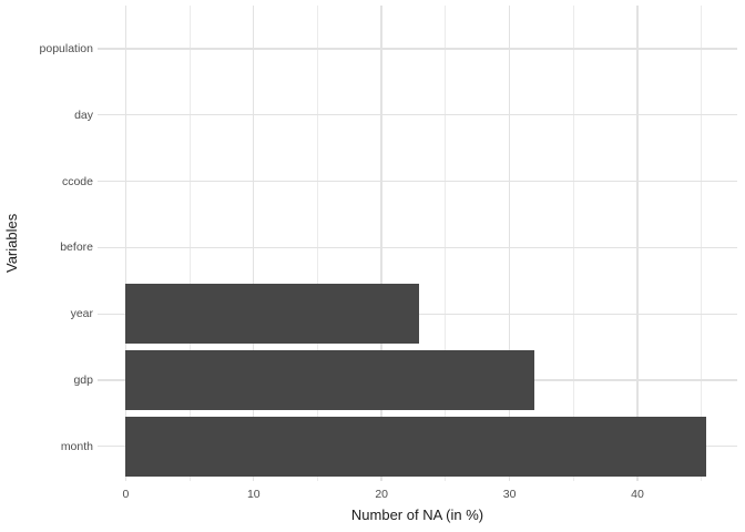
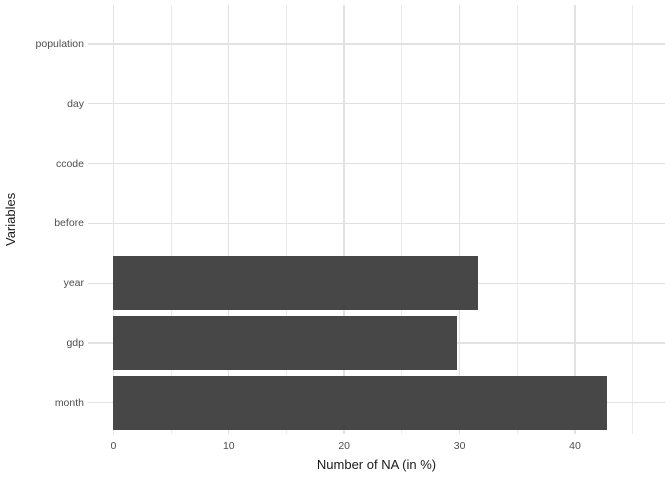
year: 22.9 -> 31.6
gdp: 31.9 -> 29.8
month: 45.4 -> 42.8
